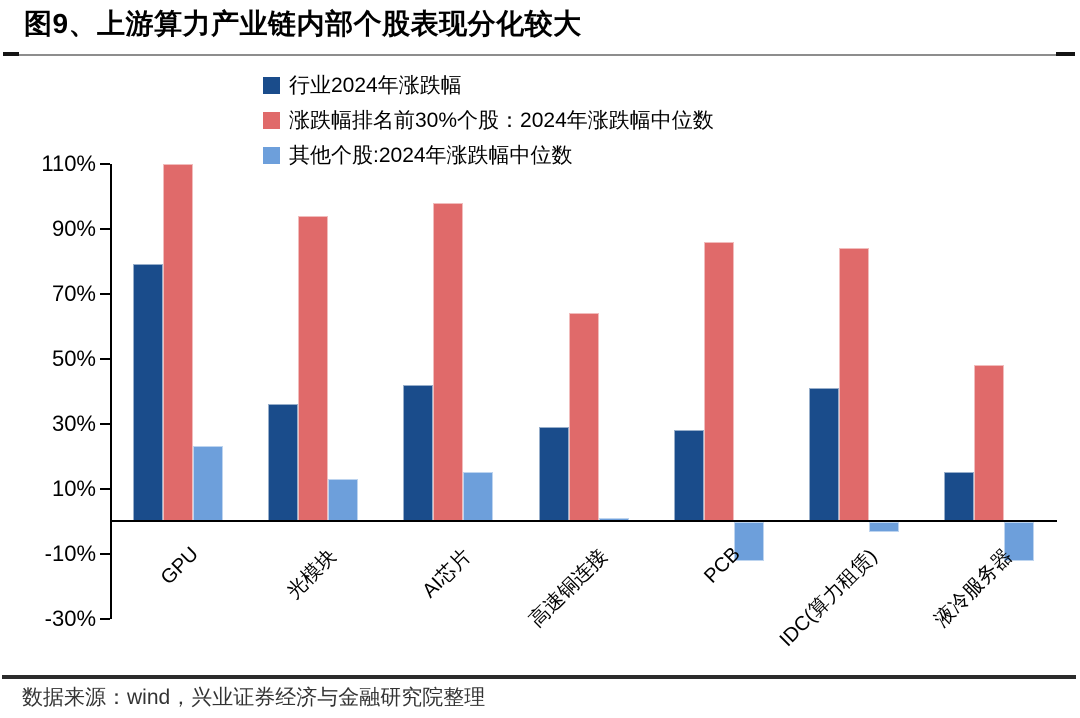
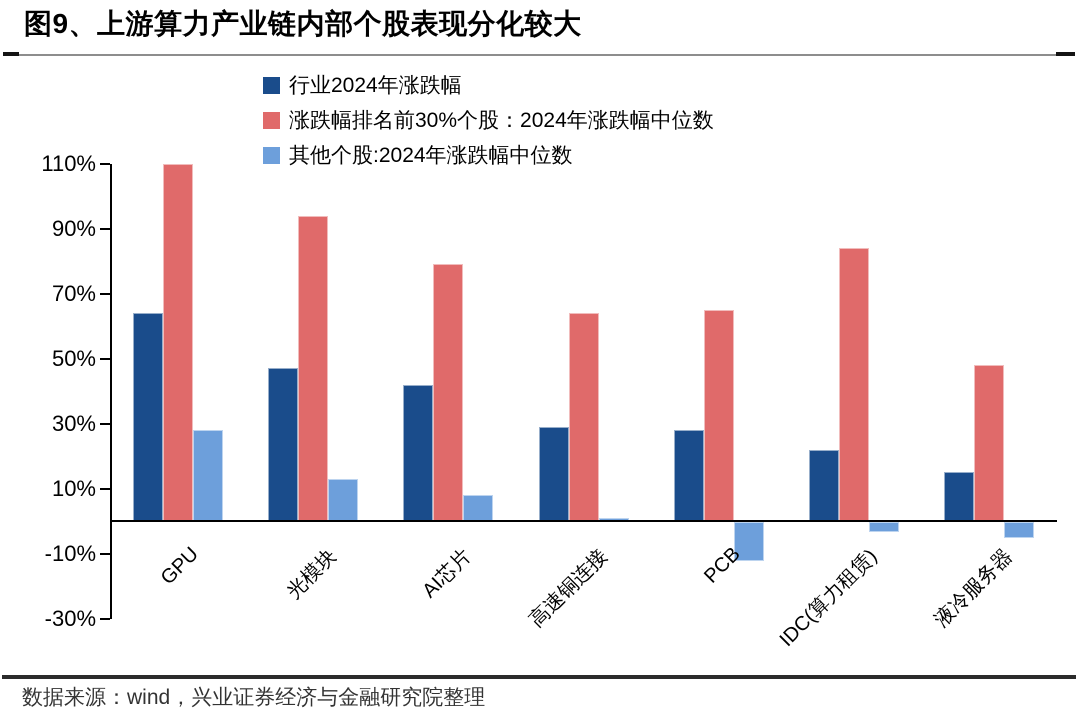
行业2024年涨跌幅/GPU: 79% -> 64%
其他个股:2024年涨跌幅中位数/GPU: 23% -> 28%
行业2024年涨跌幅/光模块: 36% -> 47%
涨跌幅排名前30%个股：2024年涨跌幅中位数/AI芯片: 98% -> 79%
其他个股:2024年涨跌幅中位数/AI芯片: 15% -> 8%
涨跌幅排名前30%个股：2024年涨跌幅中位数/PCB: 86% -> 65%
行业2024年涨跌幅/IDC(算力租赁): 41% -> 22%
其他个股:2024年涨跌幅中位数/液冷服务器: -12% -> -5%
